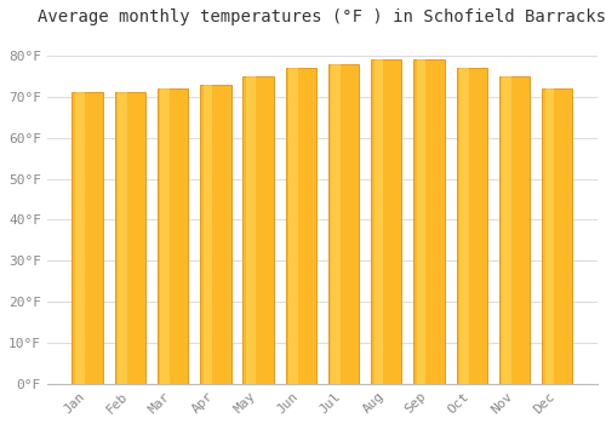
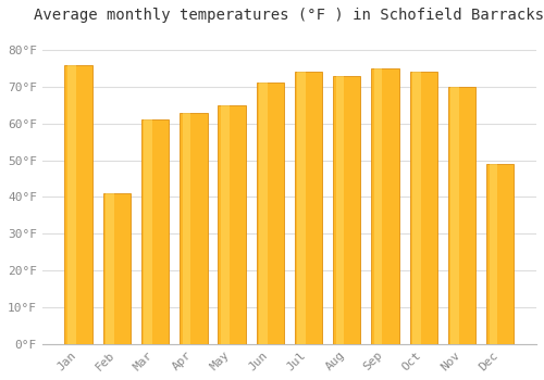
Jan: 71°F -> 76°F
Feb: 71°F -> 41°F
Mar: 72°F -> 61°F
Apr: 73°F -> 63°F
May: 75°F -> 65°F
Jun: 77°F -> 71°F
Jul: 78°F -> 74°F
Aug: 79°F -> 73°F
Sep: 79°F -> 75°F
Oct: 77°F -> 74°F
Nov: 75°F -> 70°F
Dec: 72°F -> 49°F
